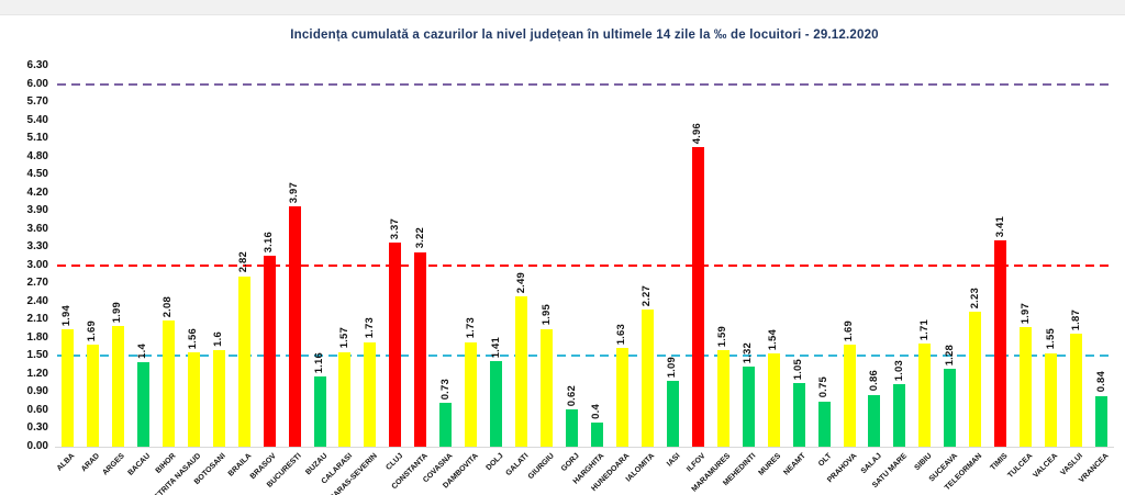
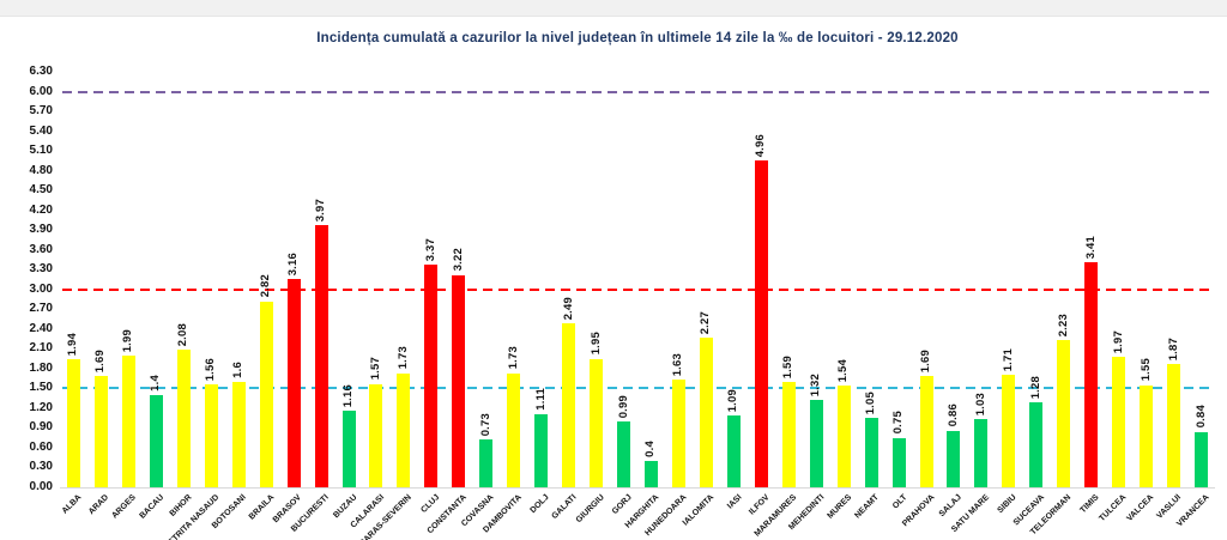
DOLJ: 1.41 -> 1.11
GORJ: 0.62 -> 0.99
